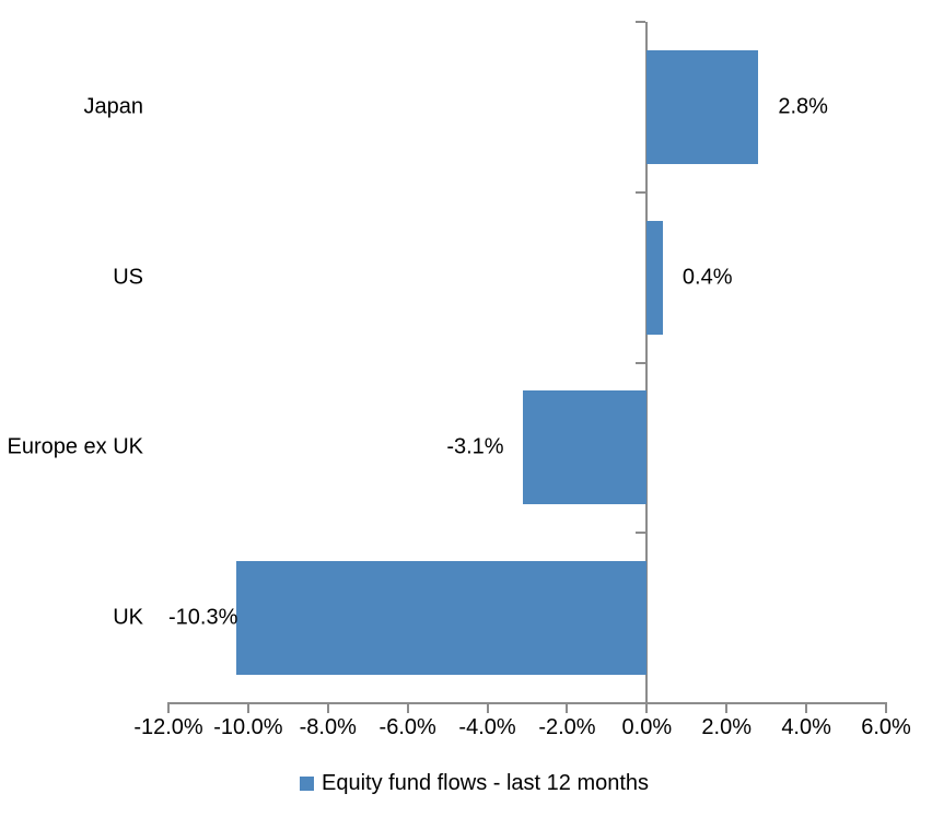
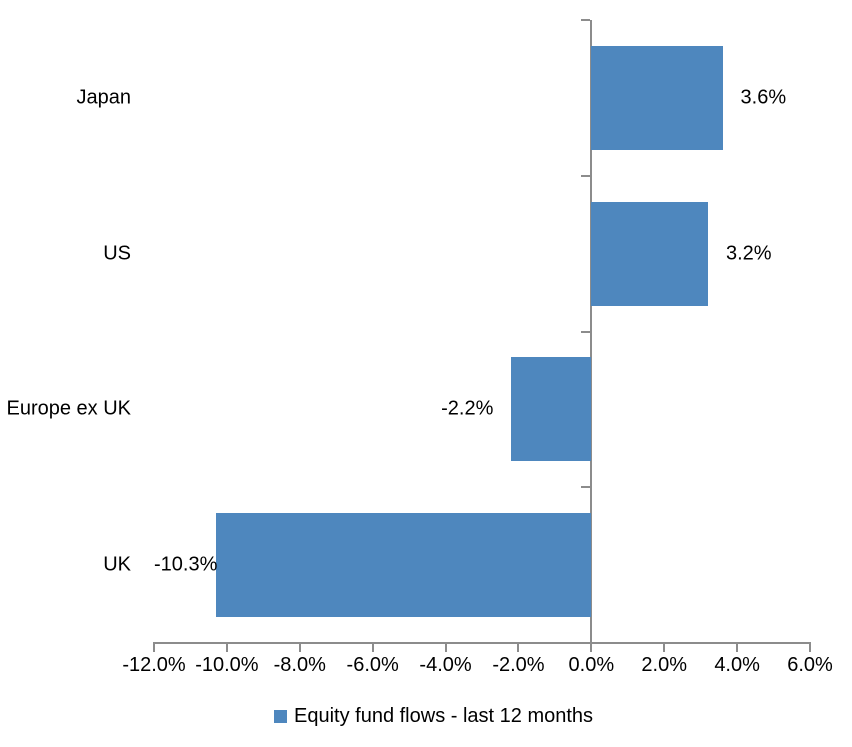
Japan: 2.8% -> 3.6%
US: 0.4% -> 3.2%
Europe ex UK: -3.1% -> -2.2%
